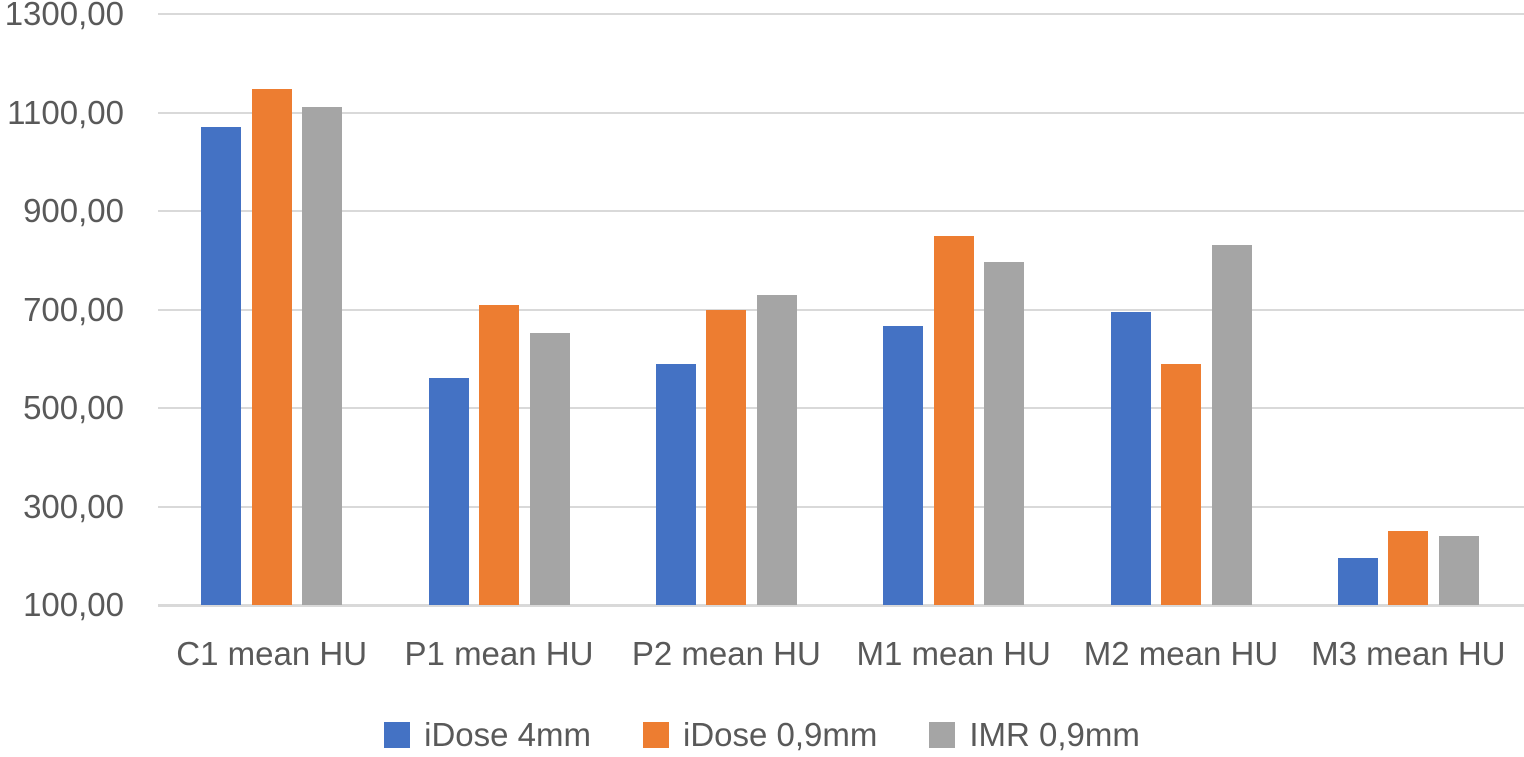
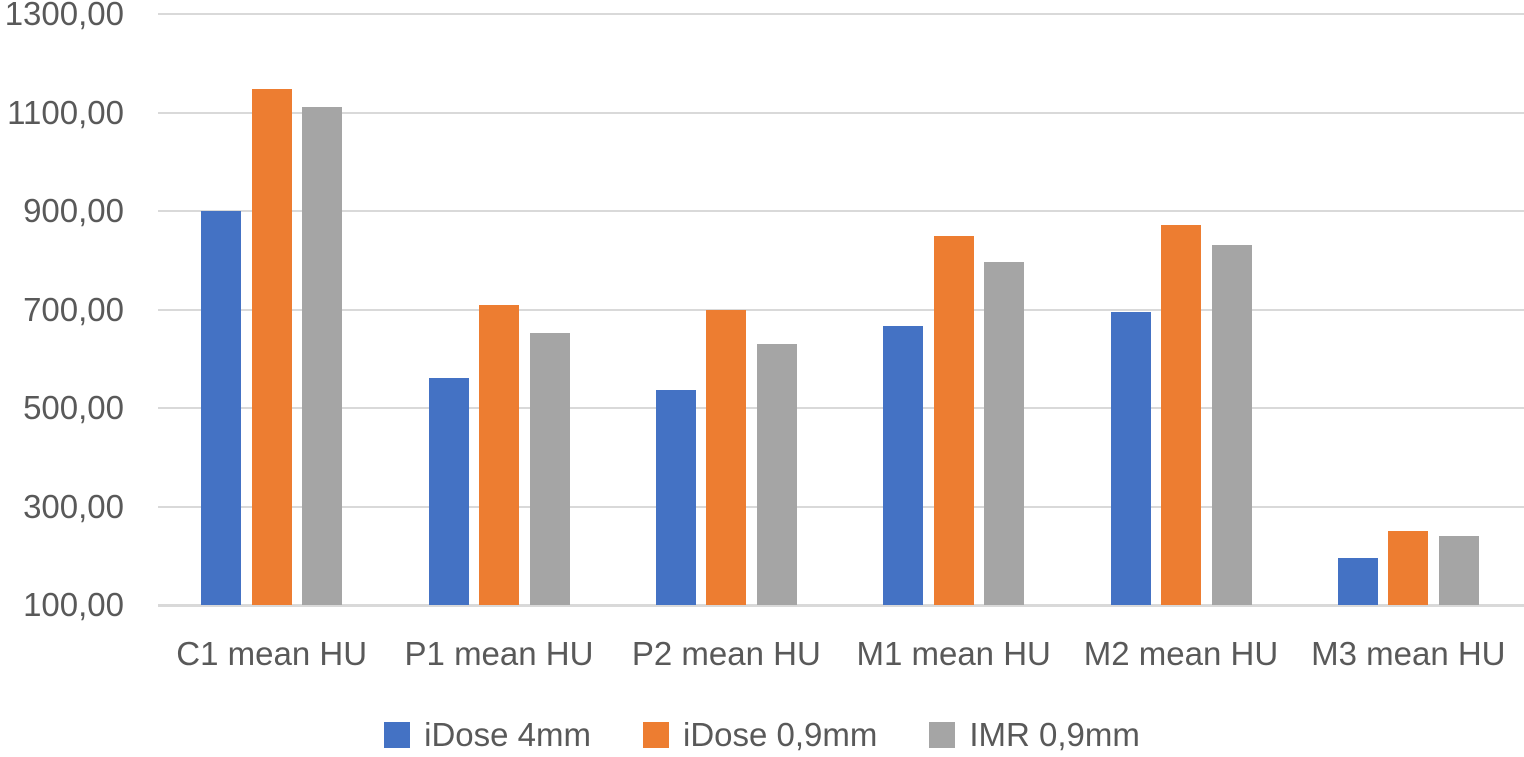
iDose 4mm/C1 mean HU: 1070 -> 900
iDose 4mm/P2 mean HU: 590 -> 540
IMR 0,9mm/P2 mean HU: 730 -> 630
iDose 0,9mm/M2 mean HU: 590 -> 870
